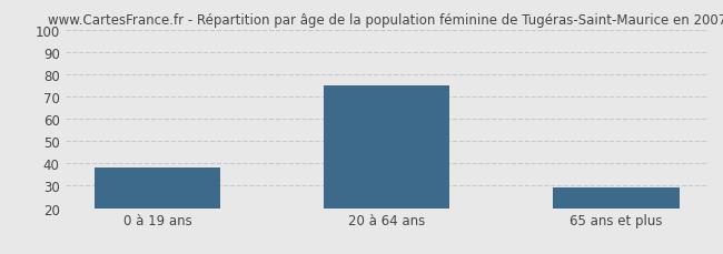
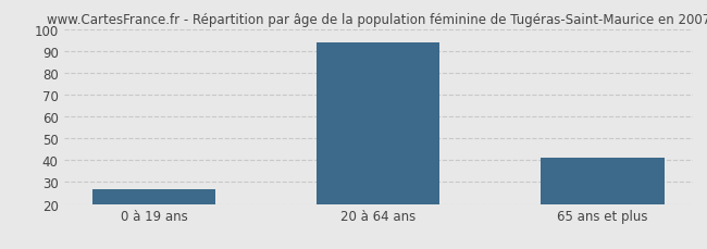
0 à 19 ans: 38 -> 27
20 à 64 ans: 75 -> 94
65 ans et plus: 29 -> 41
